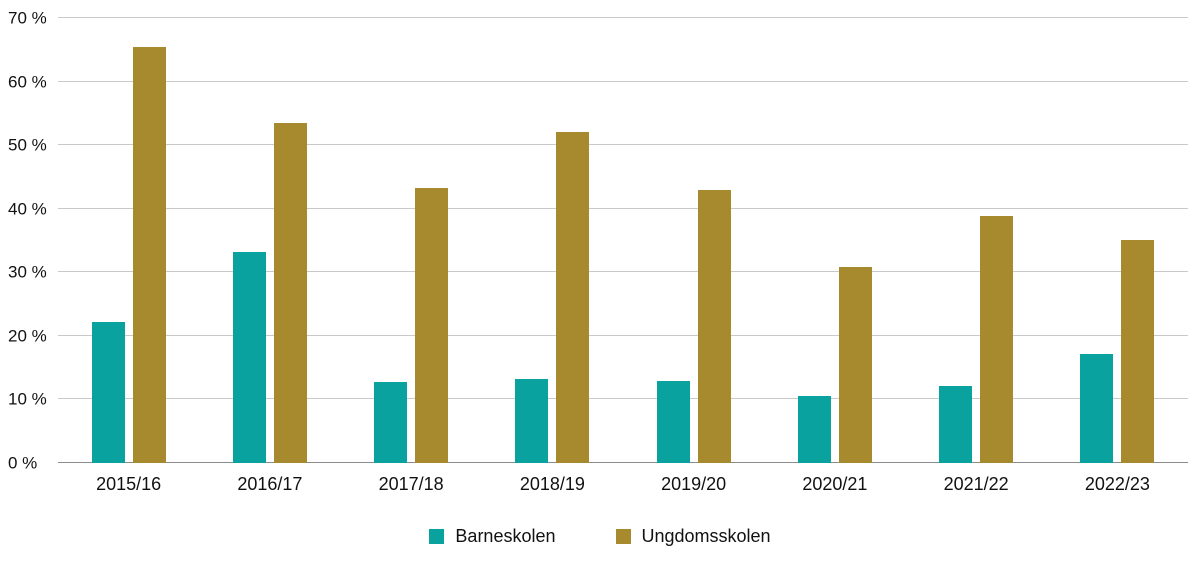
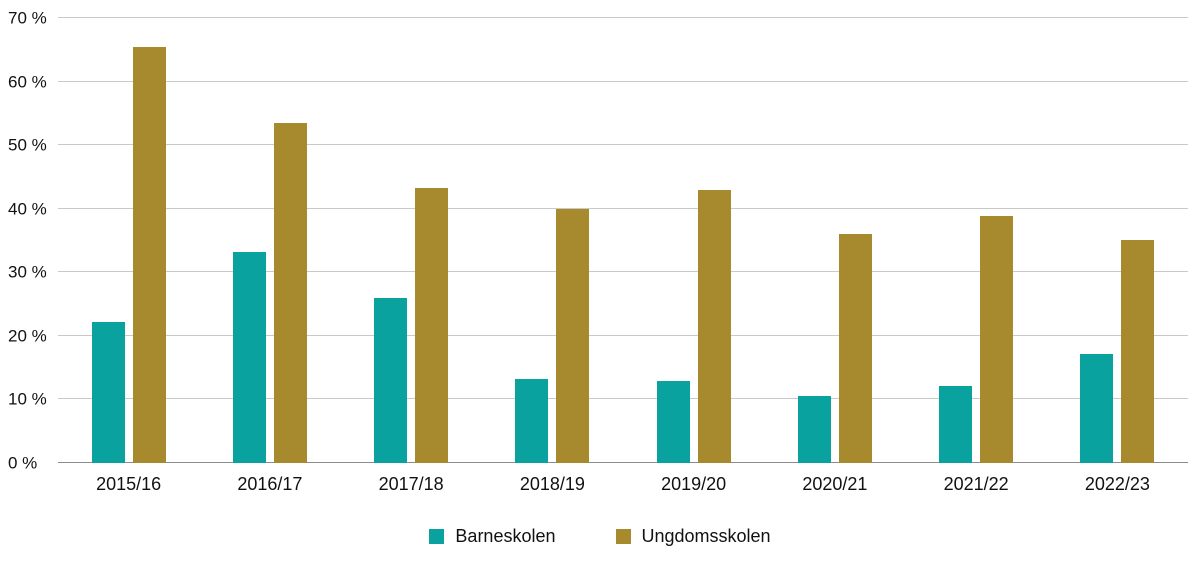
Barneskolen/2017/18: 13% -> 26%
Ungdomsskolen/2018/19: 52% -> 40%
Ungdomsskolen/2020/21: 31% -> 36%
